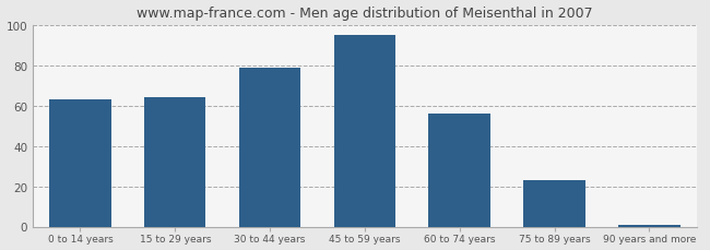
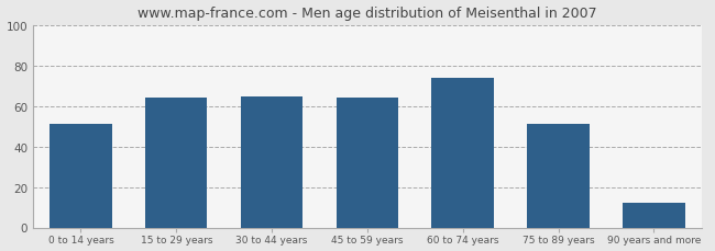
0 to 14 years: 63 -> 51
30 to 44 years: 79 -> 65
45 to 59 years: 95 -> 64
60 to 74 years: 56 -> 74
75 to 89 years: 23 -> 51
90 years and more: 1 -> 12
